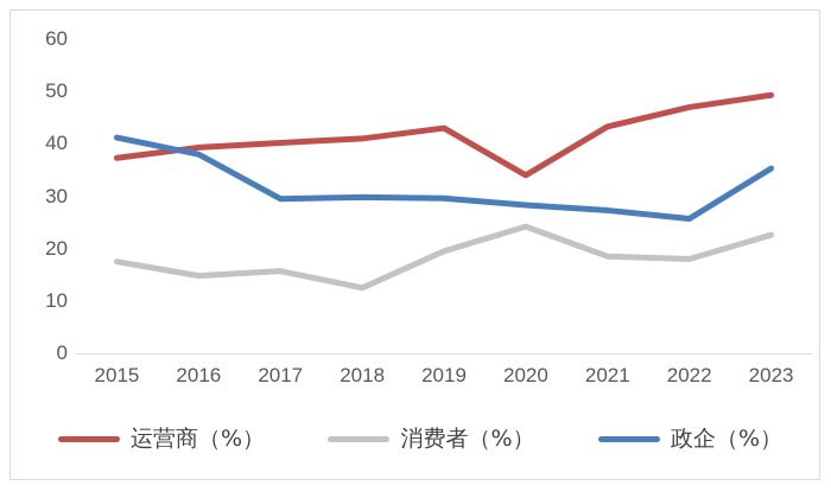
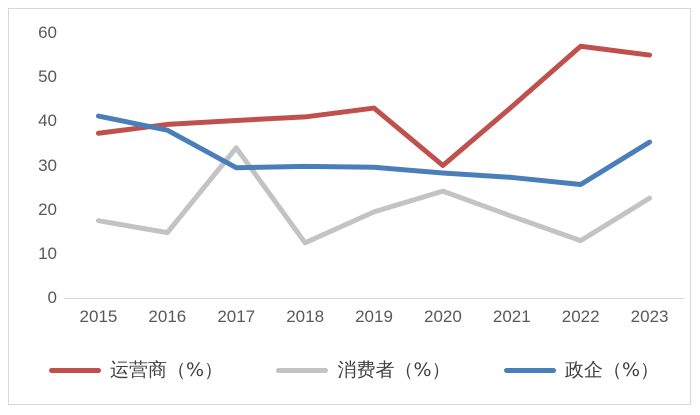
消费者（%）/2017: 16 -> 34
运营商（%）/2020: 34 -> 30
运营商（%）/2022: 47 -> 57
消费者（%）/2022: 18 -> 13
运营商（%）/2023: 49 -> 55
